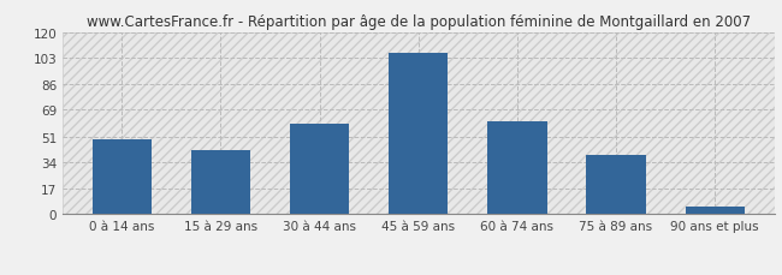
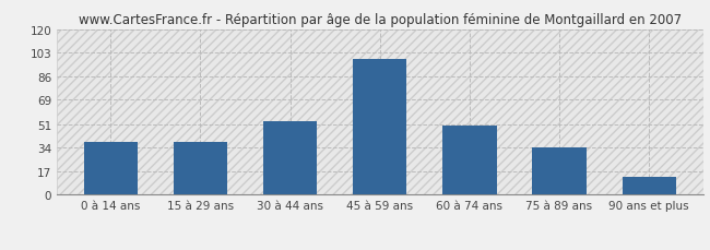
0 à 14 ans: 49 -> 38
15 à 29 ans: 42 -> 38
30 à 44 ans: 60 -> 53
45 à 59 ans: 106 -> 98
60 à 74 ans: 61 -> 50
75 à 89 ans: 39 -> 34
90 ans et plus: 5 -> 13
